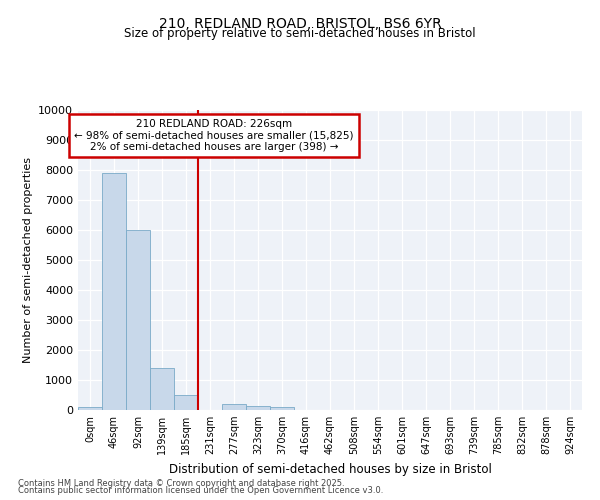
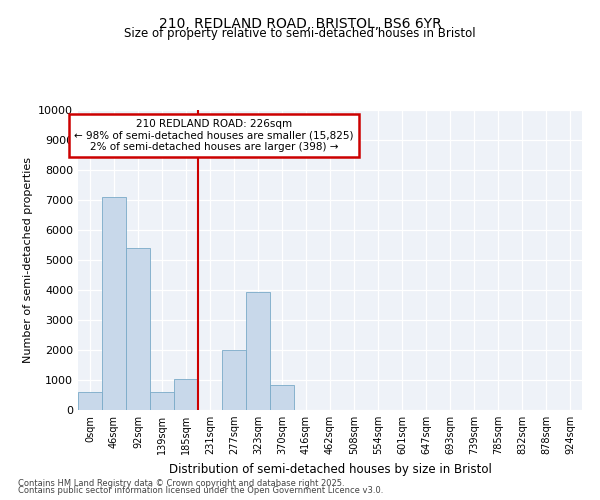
0sqm: 100 -> 600
46sqm: 7900 -> 7100
92sqm: 6000 -> 5400
139sqm: 1400 -> 600
185sqm: 500 -> 1050
277sqm: 200 -> 2000
323sqm: 150 -> 3950
370sqm: 100 -> 850
